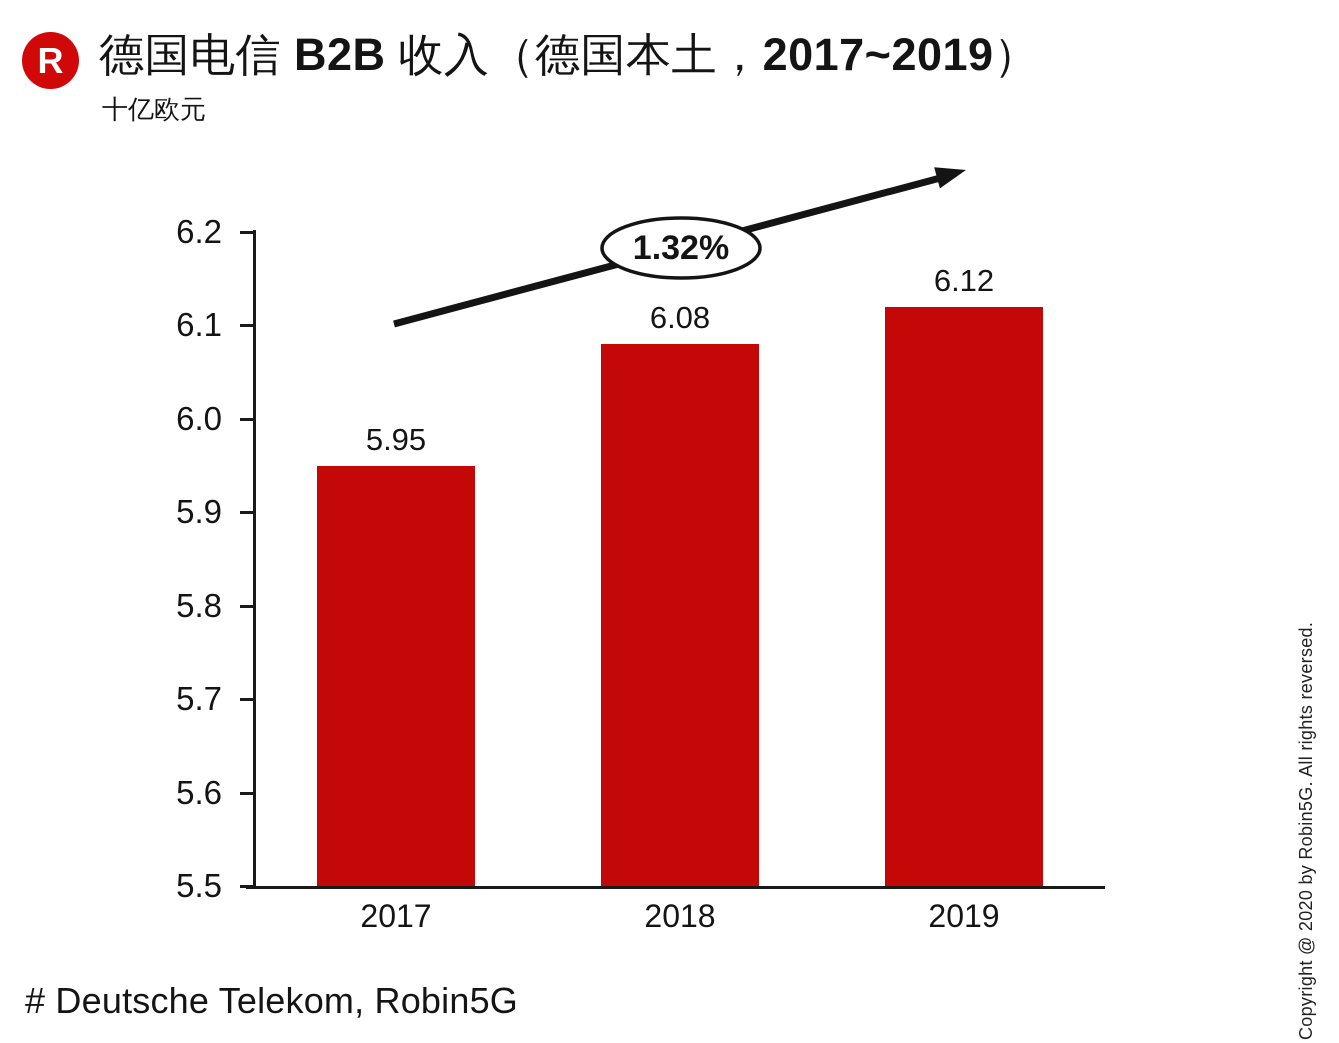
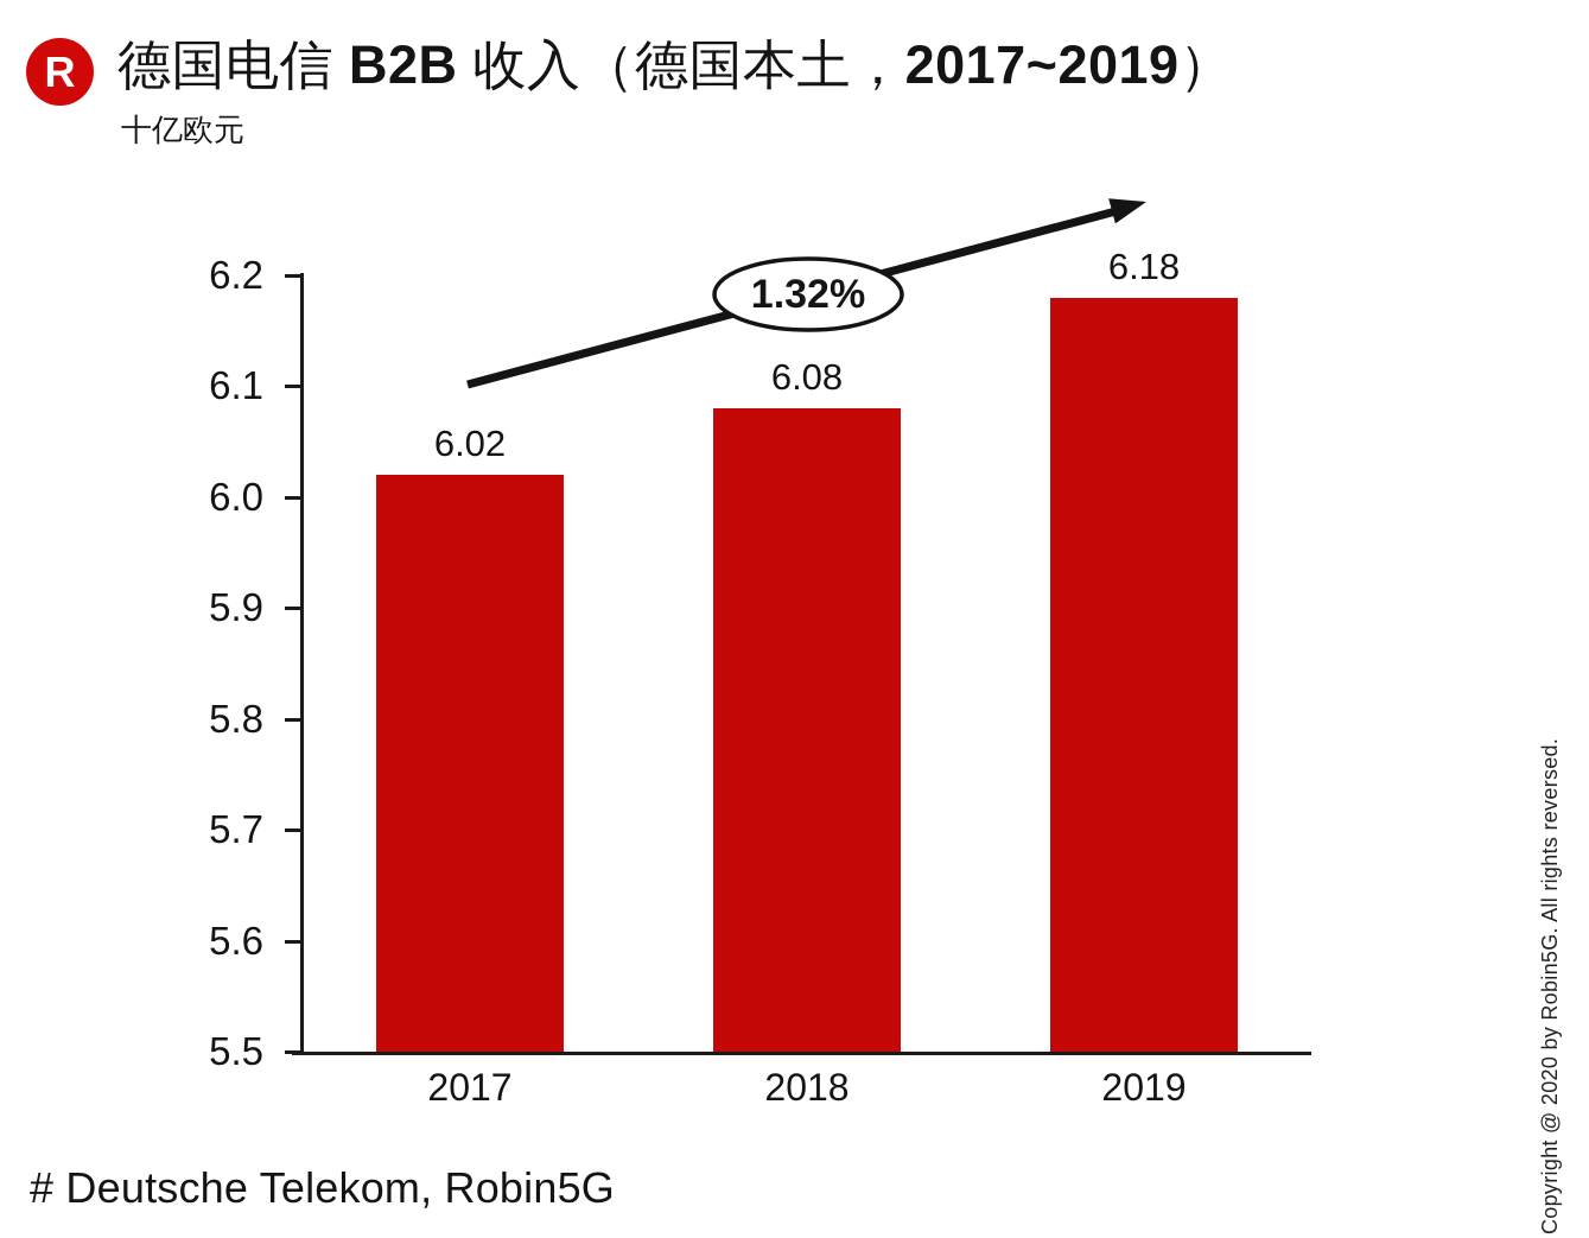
2017: 5.95 -> 6.02
2019: 6.12 -> 6.18
